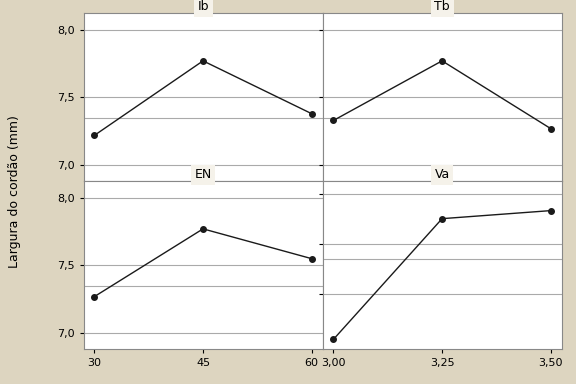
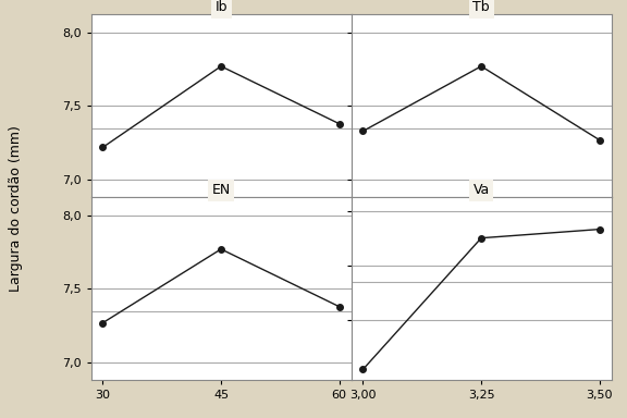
EN/60: 7,55 -> 7,38
